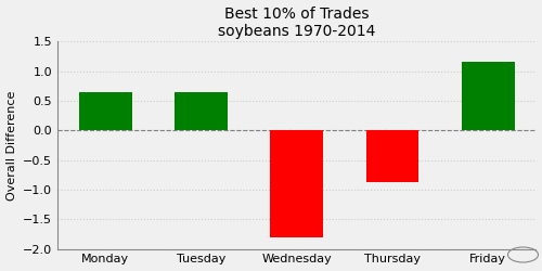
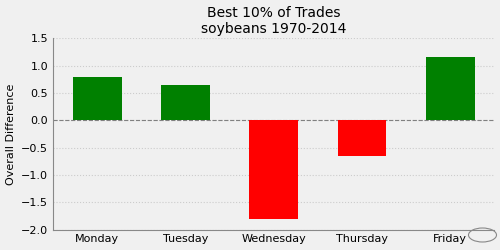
Monday: 0.64 -> 0.80
Thursday: -0.88 -> -0.65
